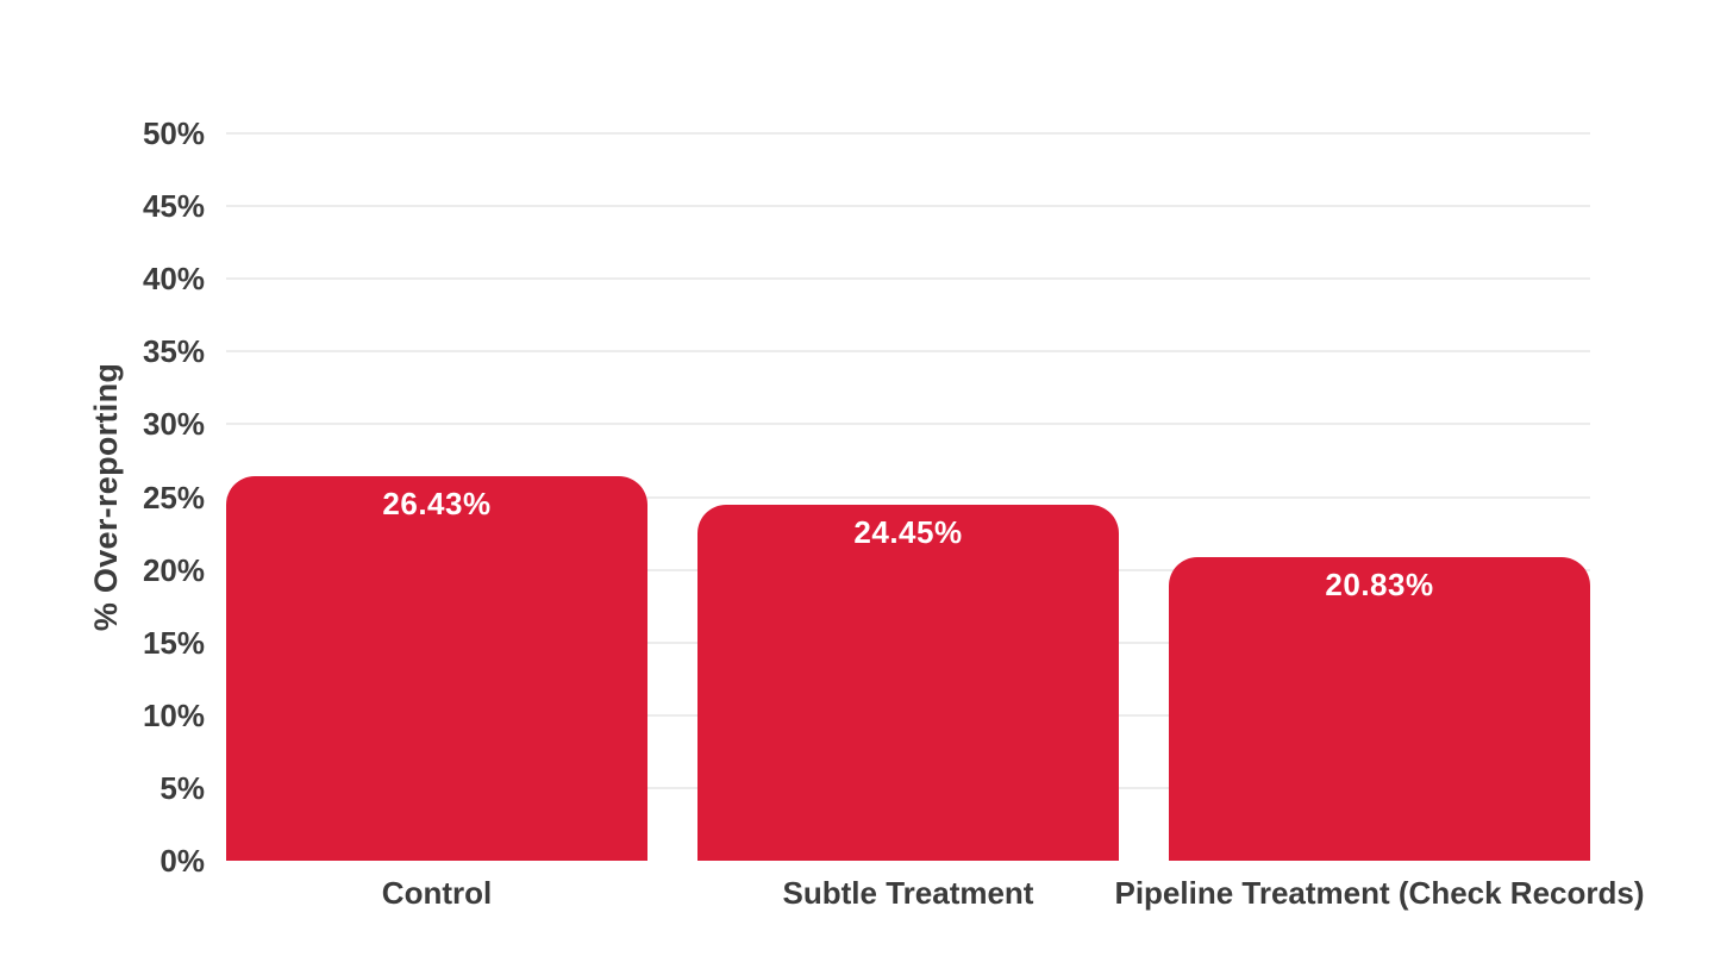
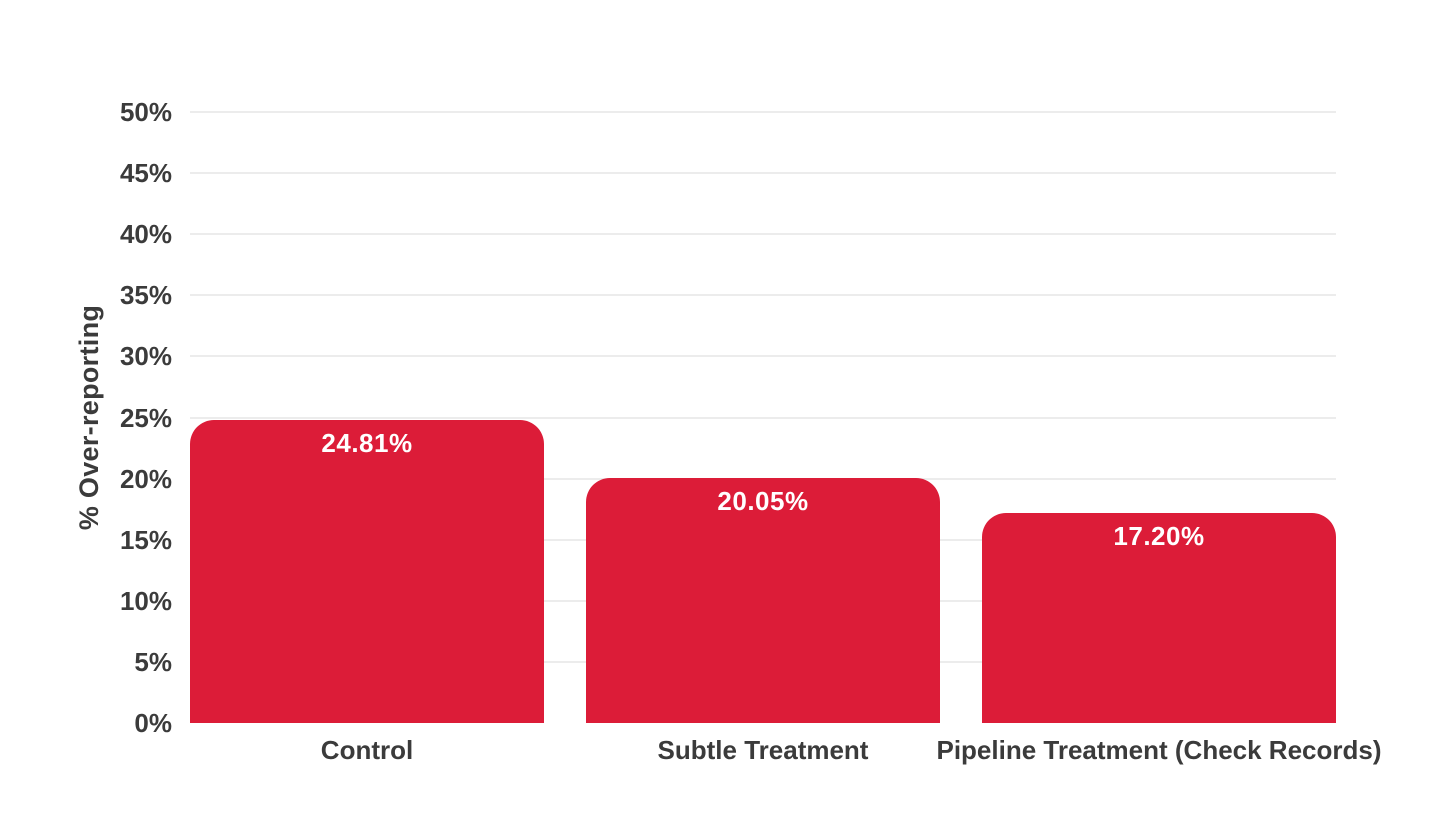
Control: 26.43% -> 24.81%
Subtle Treatment: 24.45% -> 20.05%
Pipeline Treatment (Check Records): 20.83% -> 17.20%
